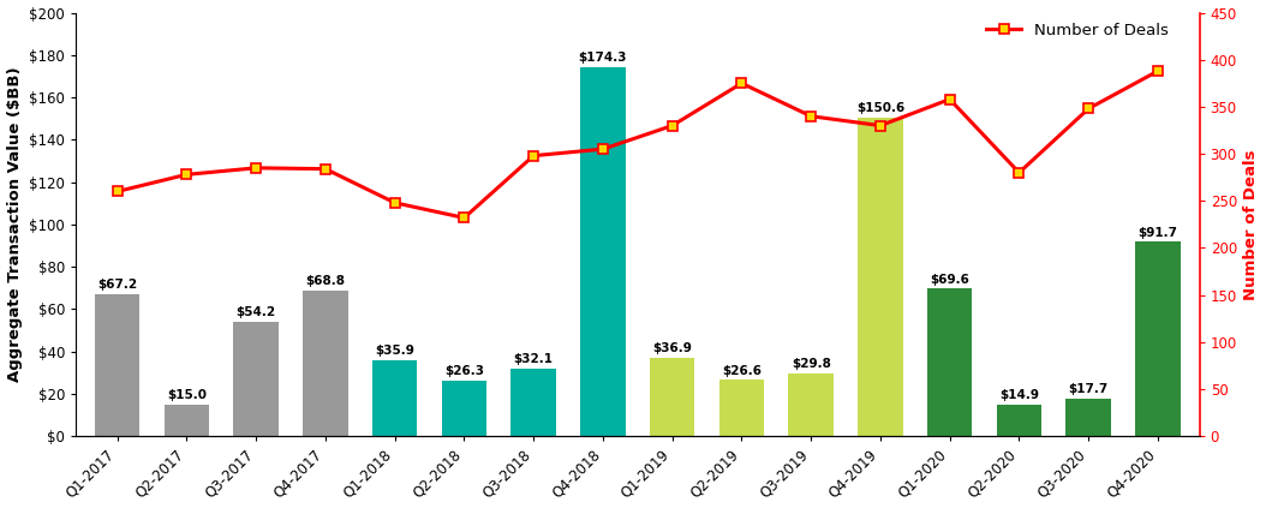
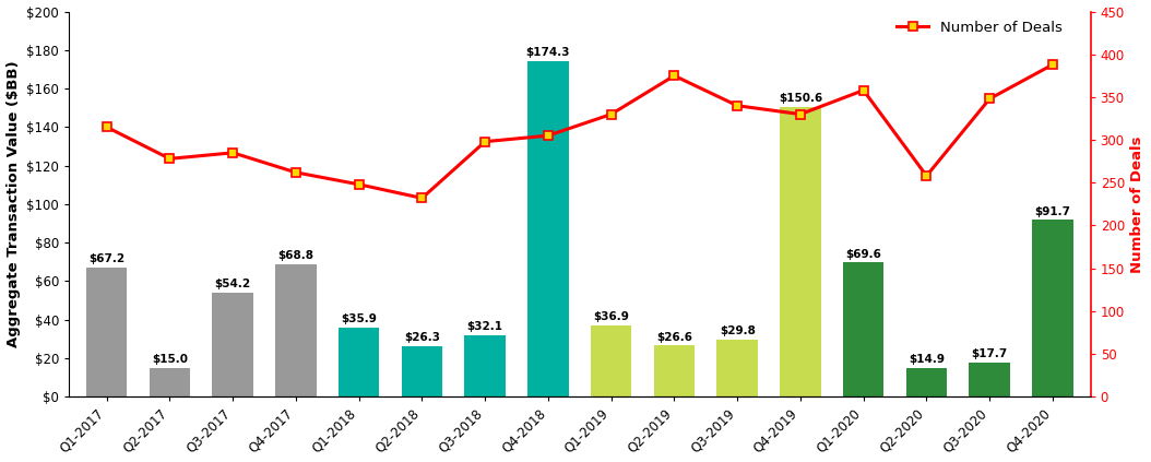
Number of Deals/Q1-2017: 260 -> 315
Number of Deals/Q4-2017: 284 -> 262
Number of Deals/Q2-2020: 280 -> 258
